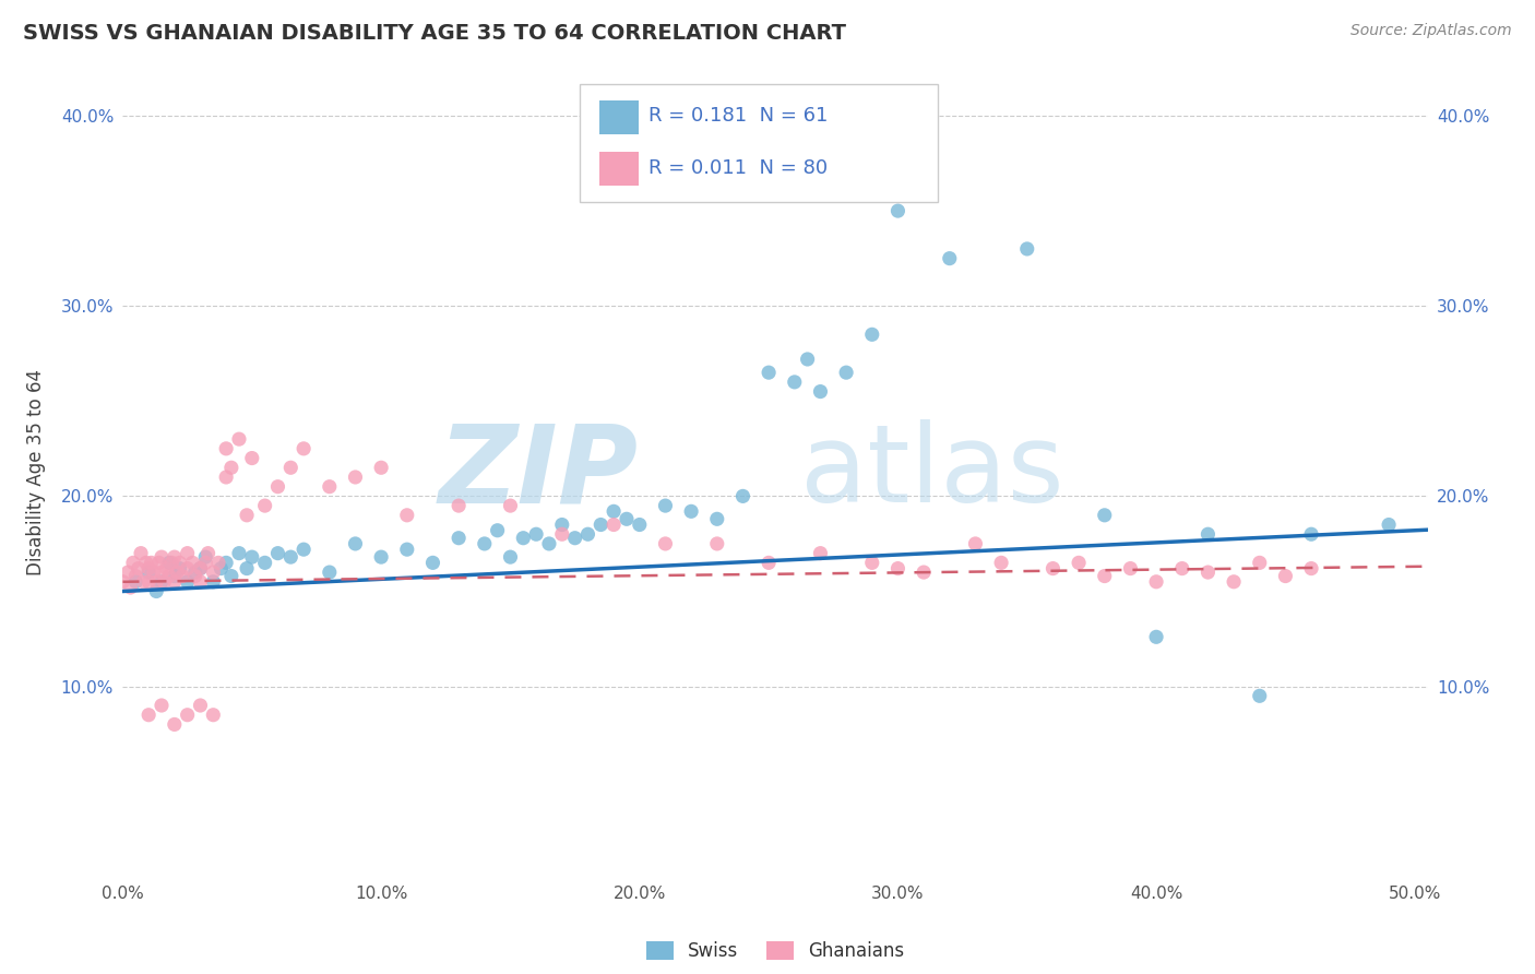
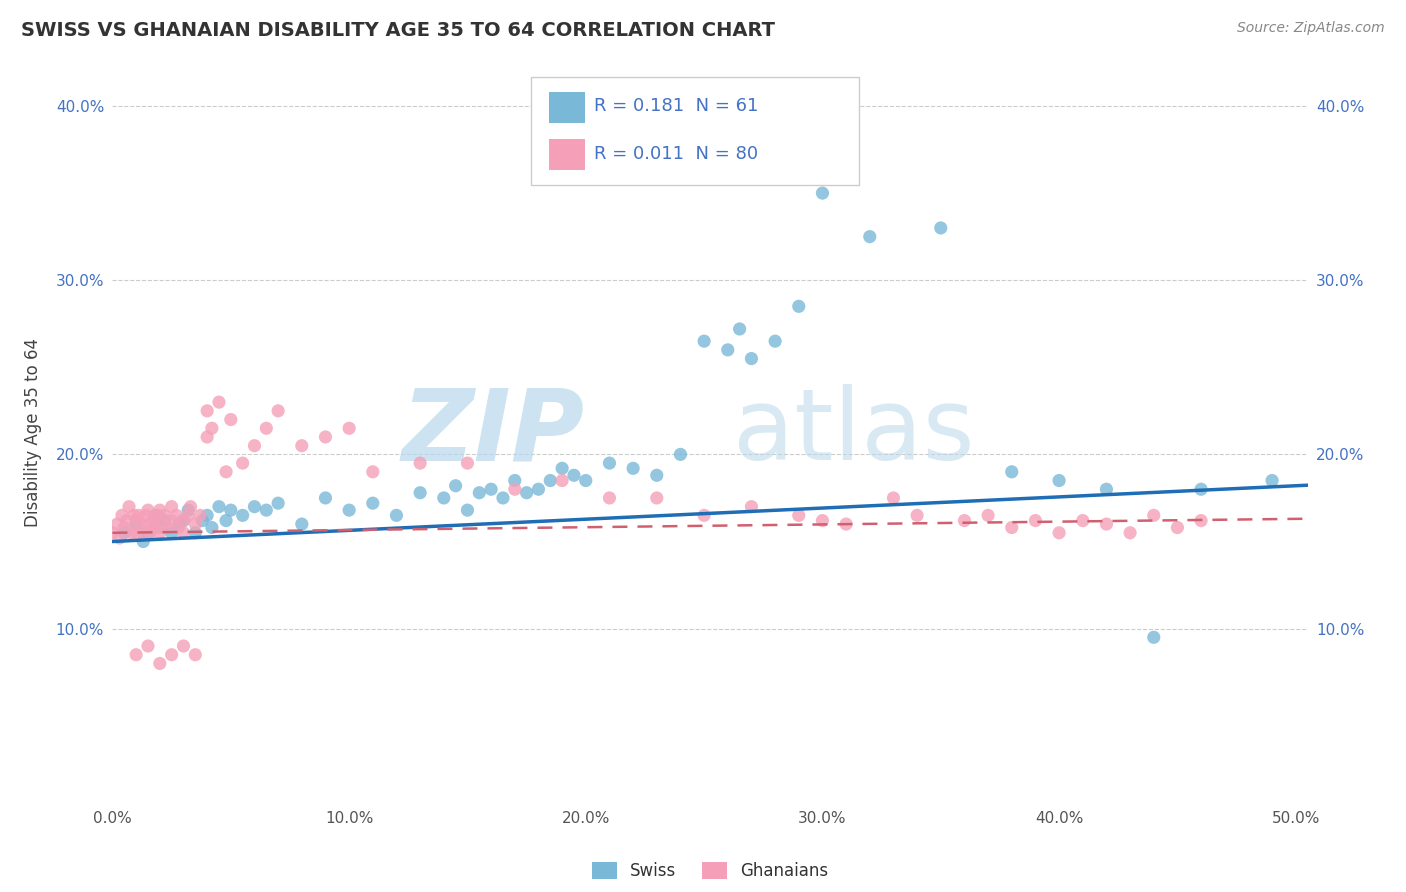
Swiss/40.0%: 12.6% -> 18.5%
